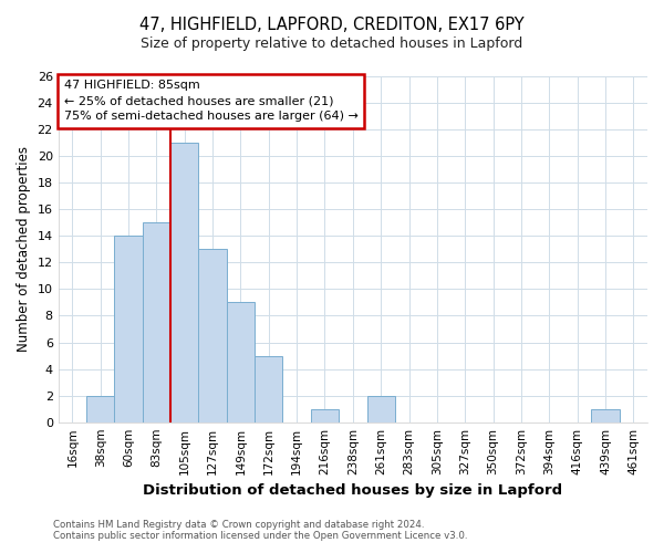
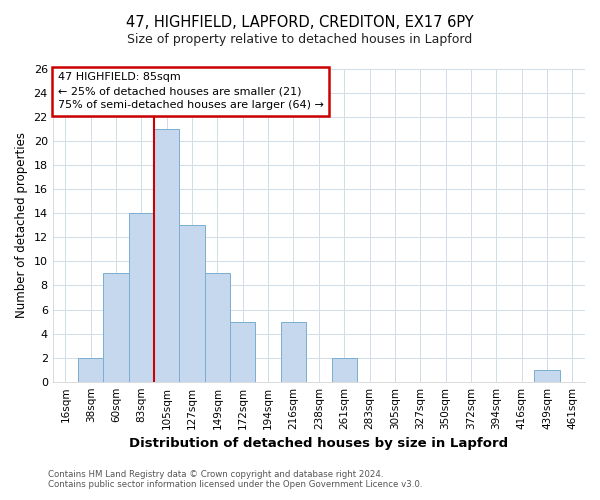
60sqm: 14 -> 9
83sqm: 15 -> 14
216sqm: 1 -> 5
